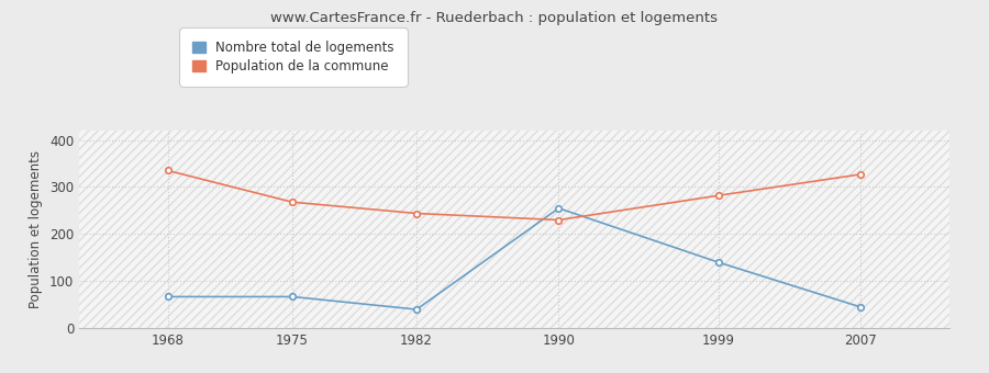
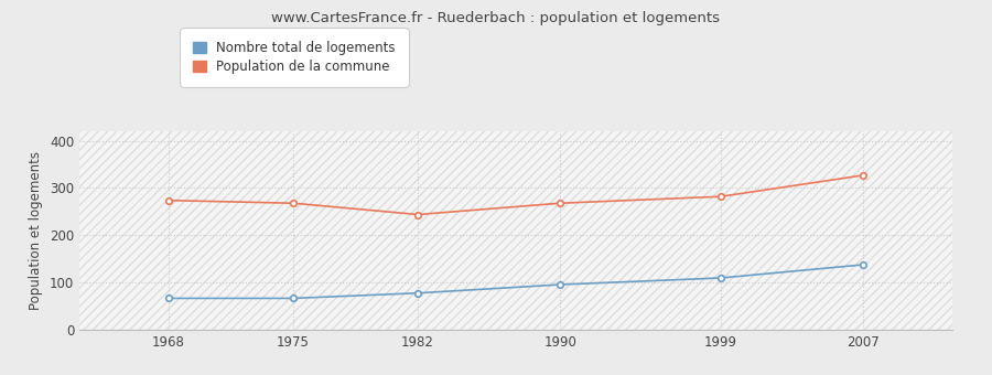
Population de la commune/1968: 335 -> 274
Nombre total de logements/1982: 40 -> 78
Nombre total de logements/1990: 255 -> 96
Population de la commune/1990: 230 -> 268
Nombre total de logements/1999: 140 -> 110
Nombre total de logements/2007: 45 -> 138
